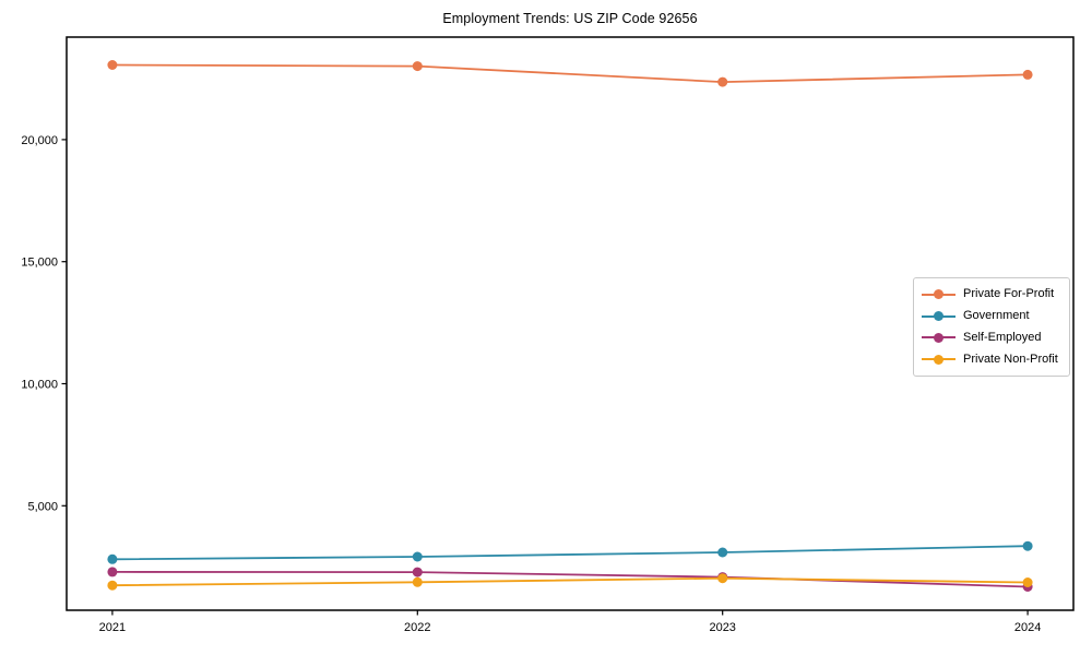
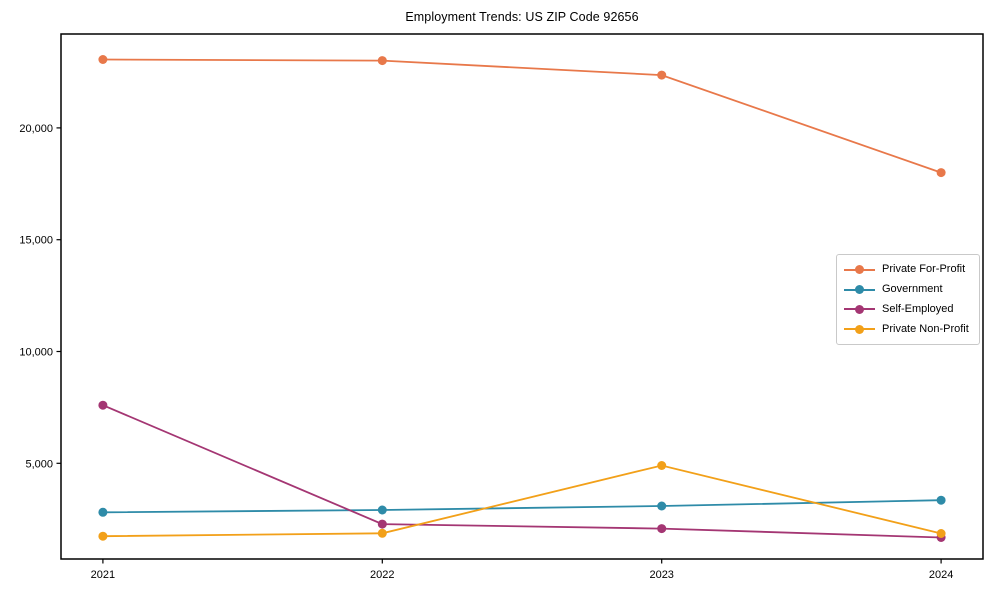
Self-Employed/2021: 2300 -> 7600
Private Non-Profit/2023: 2000 -> 4900
Private For-Profit/2024: 22700 -> 18000
